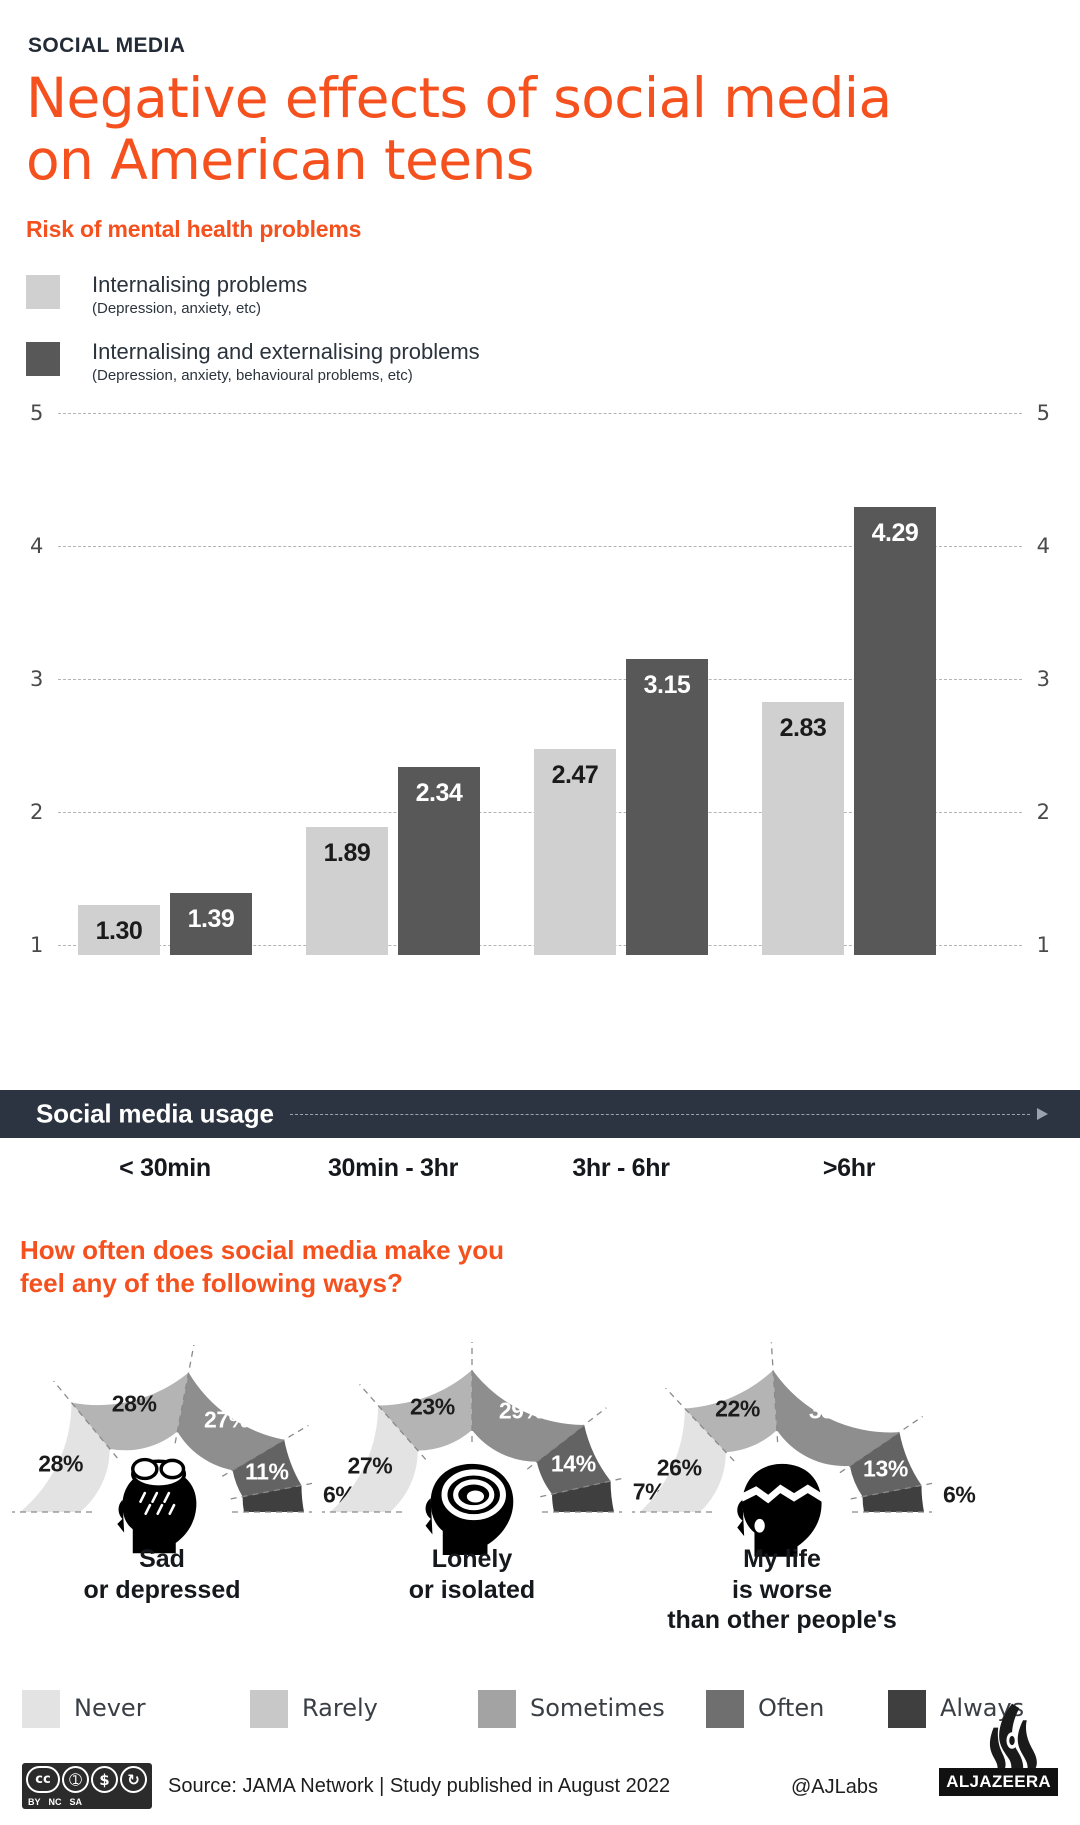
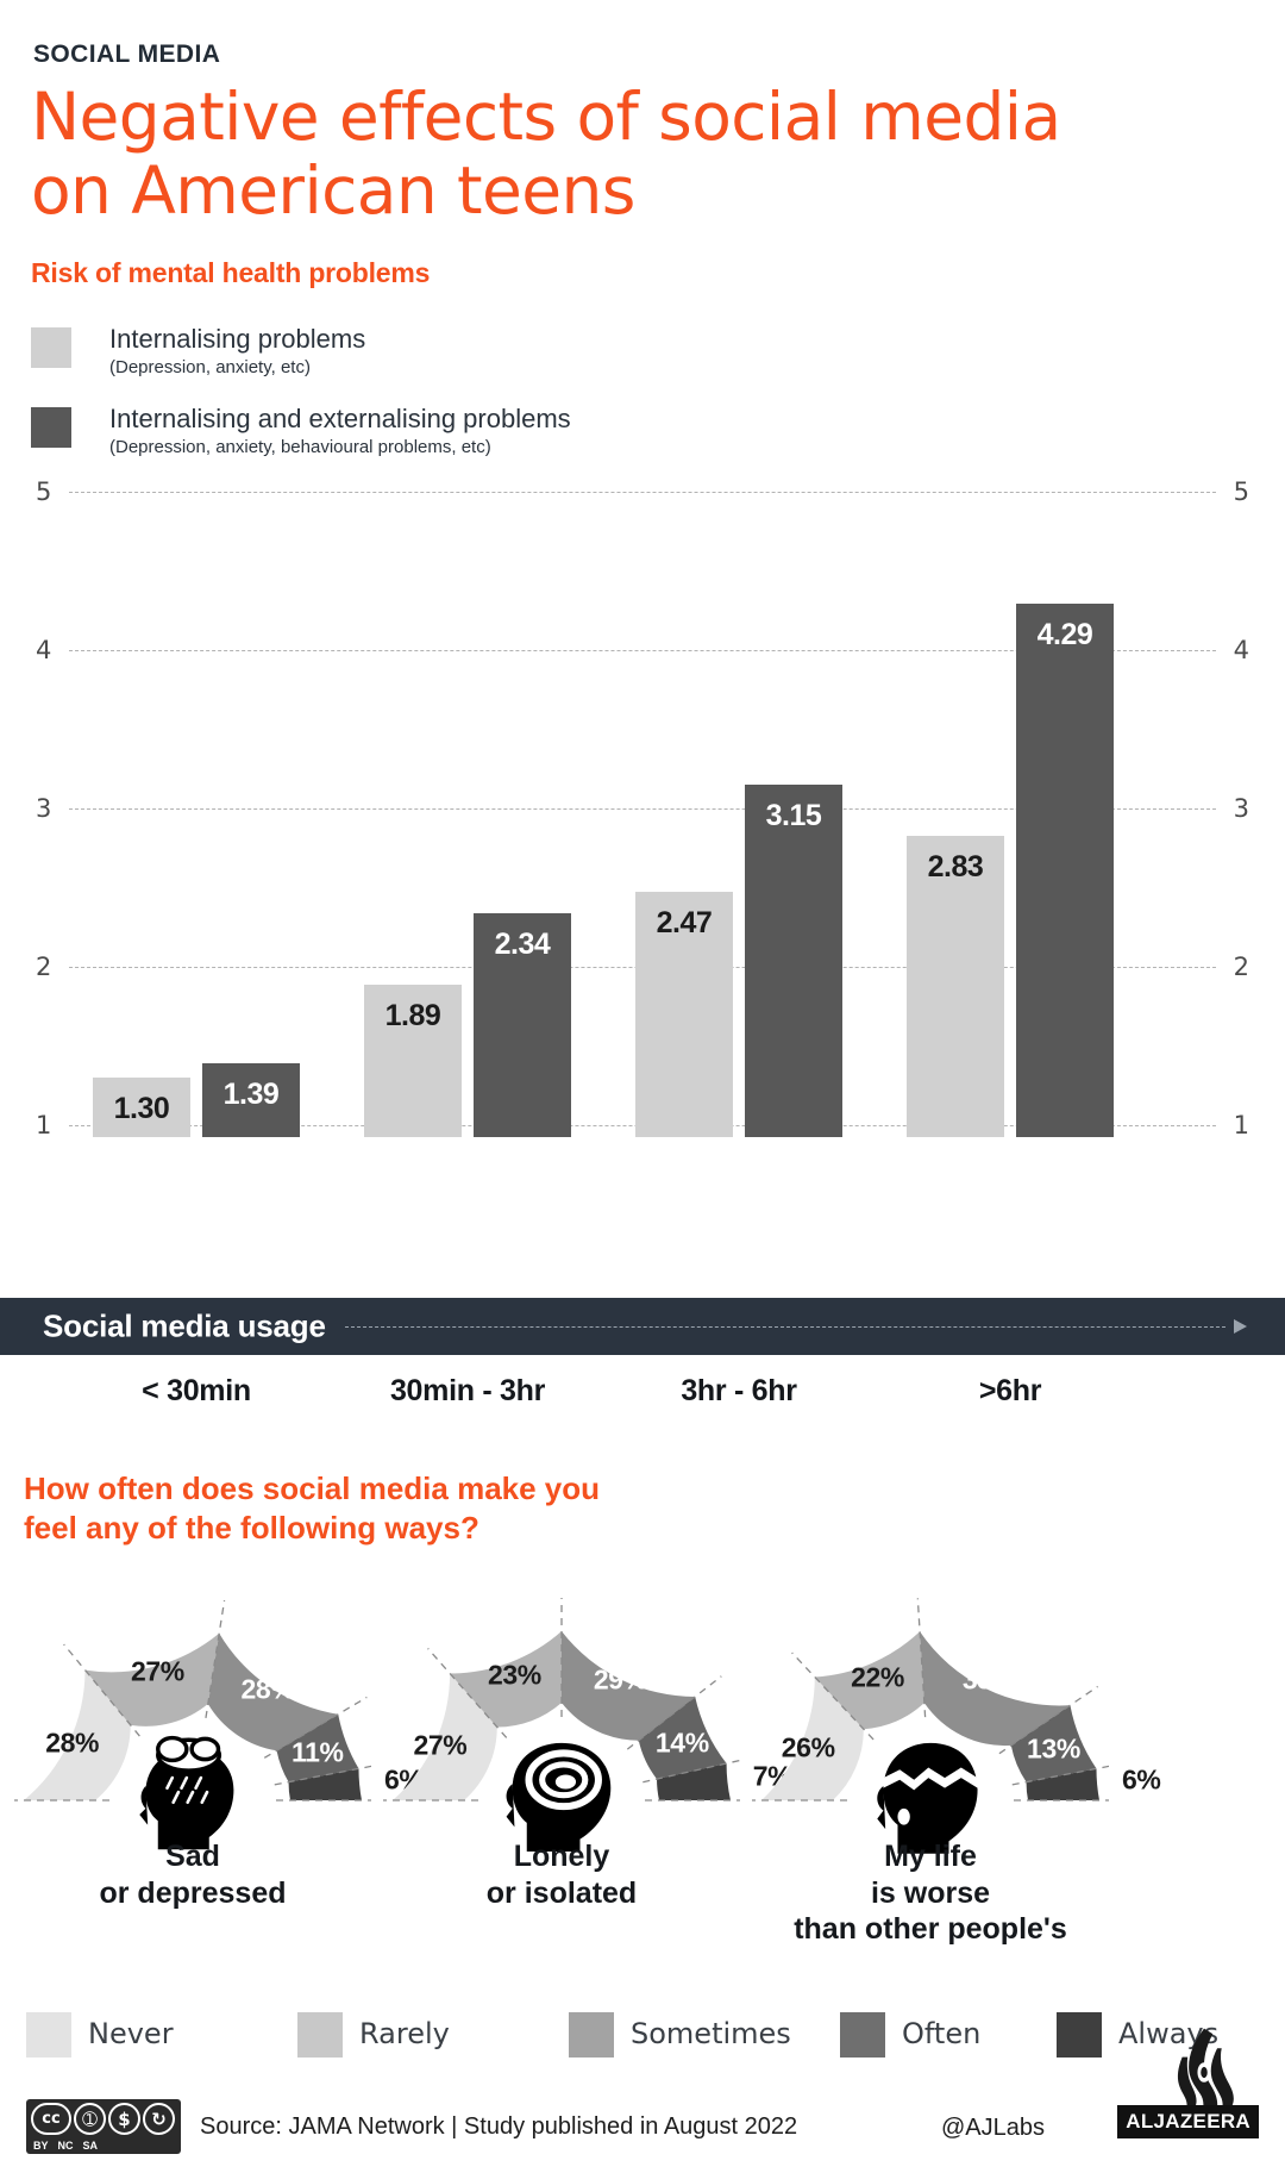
Sad or depressed/Rarely: 28% -> 27%
Sad or depressed/Sometimes: 27% -> 28%
